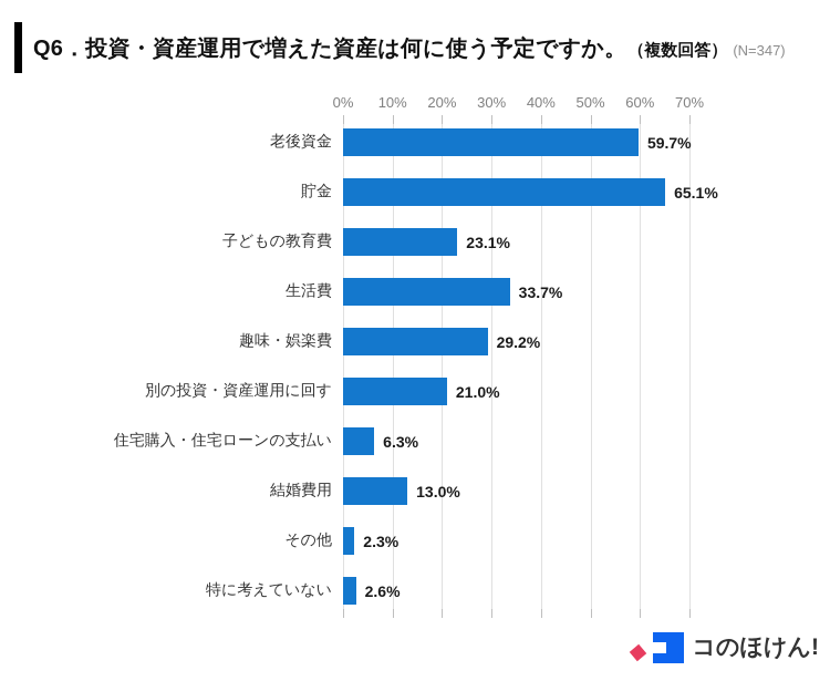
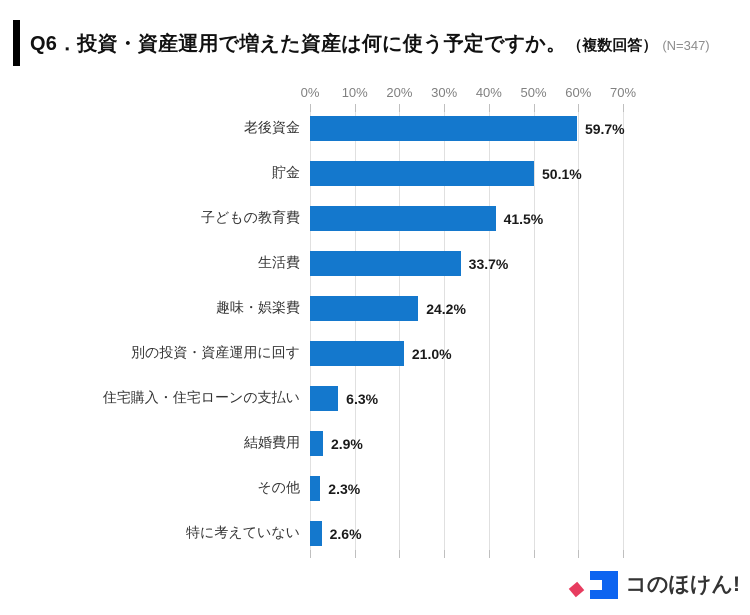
貯金: 65.1% -> 50.1%
子どもの教育費: 23.1% -> 41.5%
趣味・娯楽費: 29.2% -> 24.2%
結婚費用: 13.0% -> 2.9%
